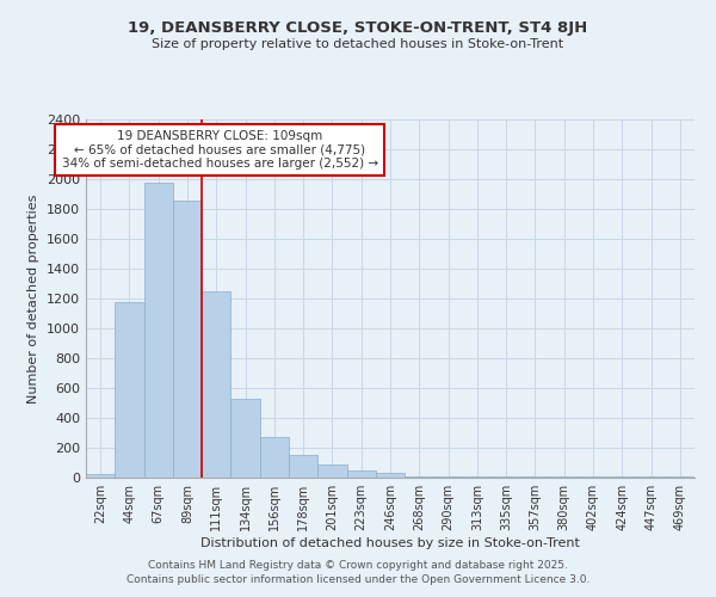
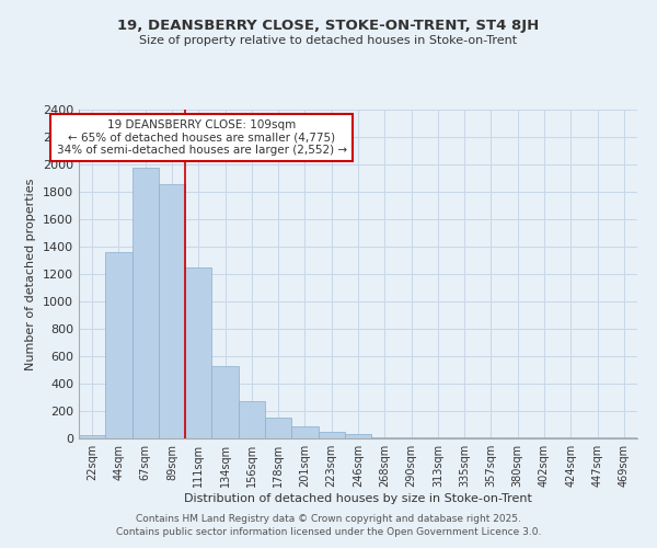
44sqm: 1180 -> 1360
